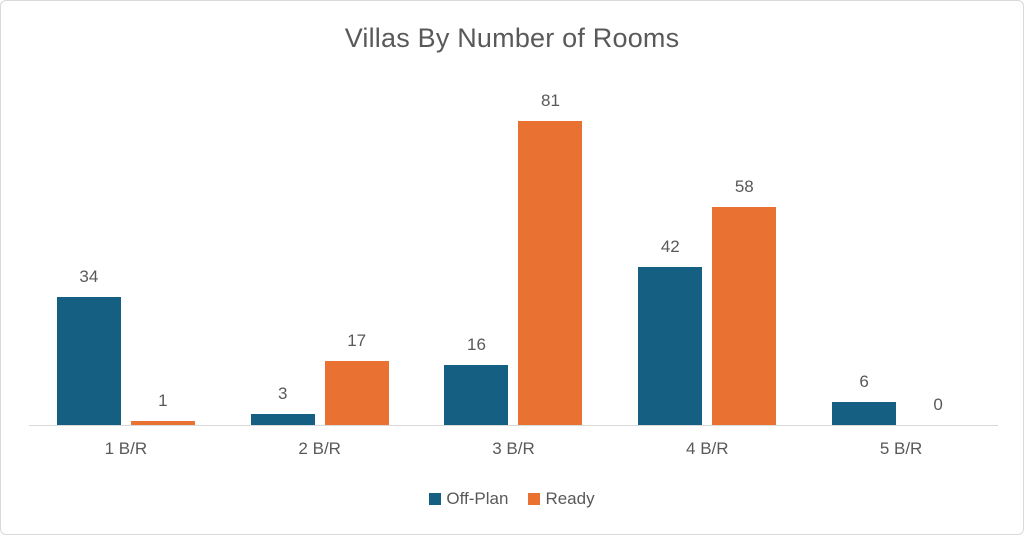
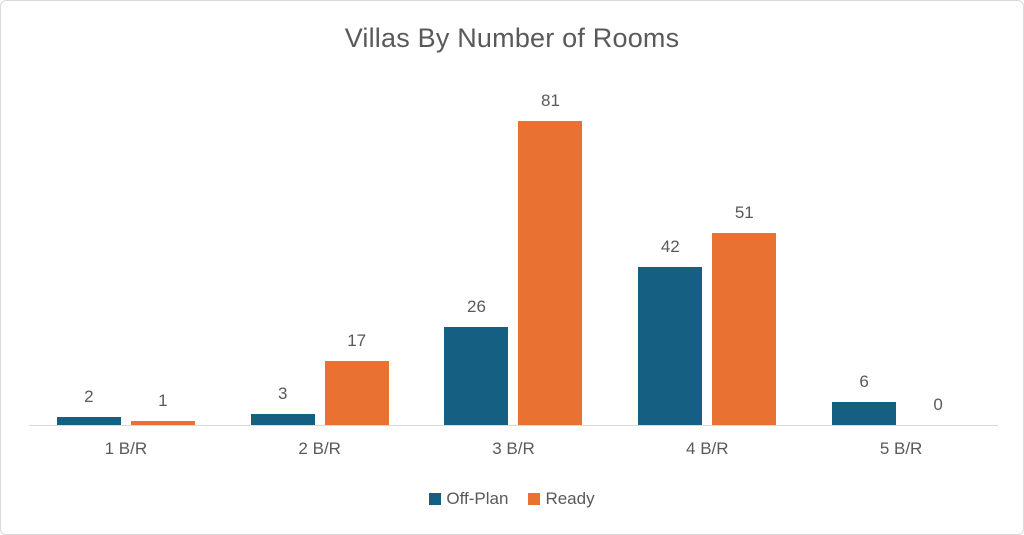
Off-Plan/1 B/R: 34 -> 2
Off-Plan/3 B/R: 16 -> 26
Ready/4 B/R: 58 -> 51
